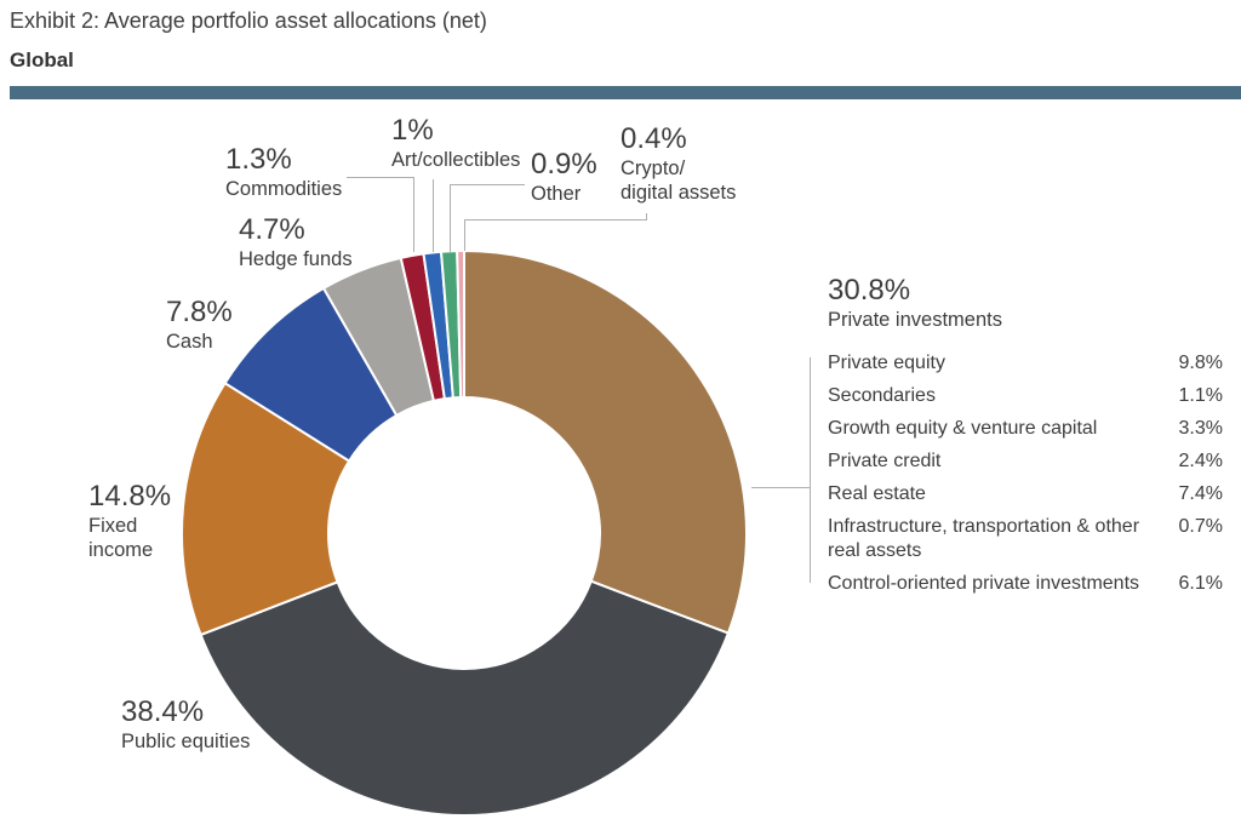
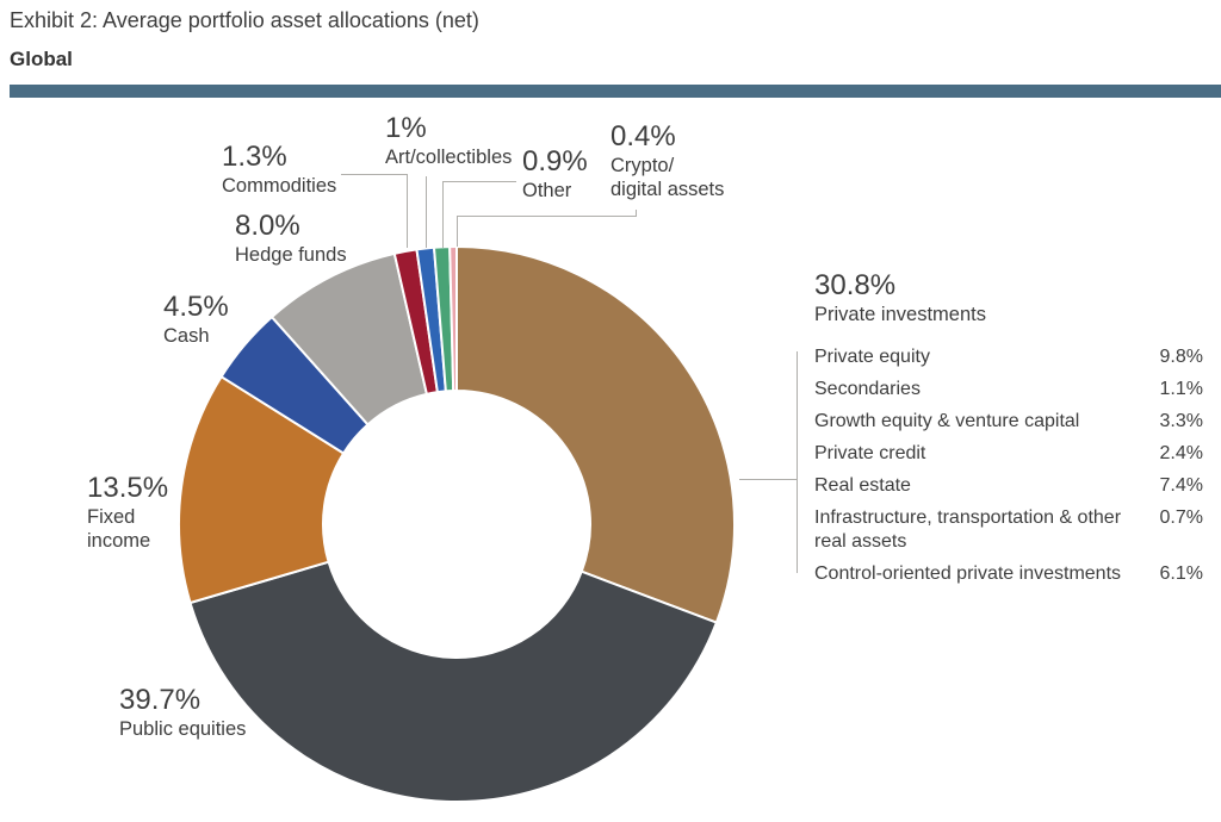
Public equities: 38.4% -> 39.7%
Fixed income: 14.8% -> 13.5%
Cash: 7.8% -> 4.5%
Hedge funds: 4.7% -> 8.0%
